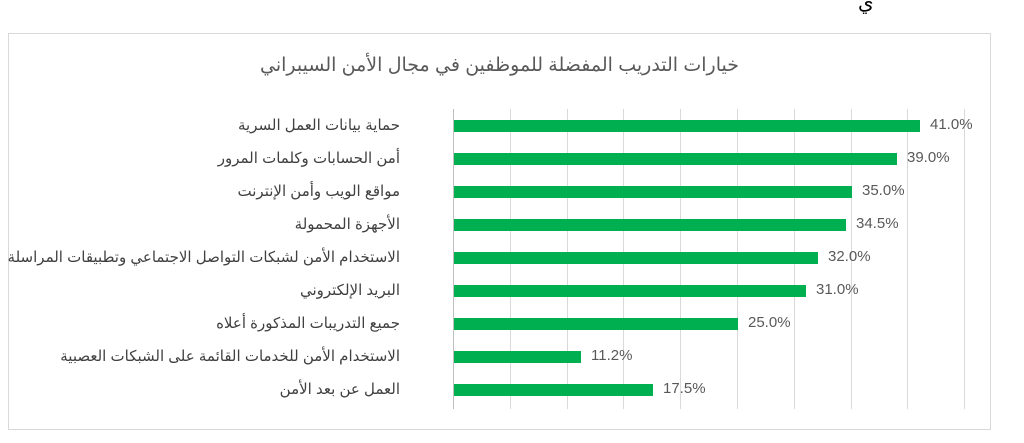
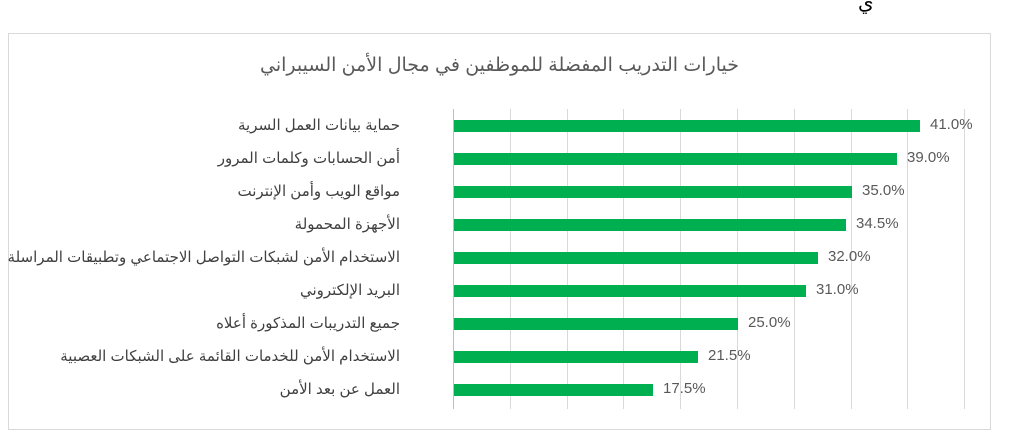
الاستخدام الأمن للخدمات القائمة على الشبكات العصبية: 11.2% -> 21.5%
